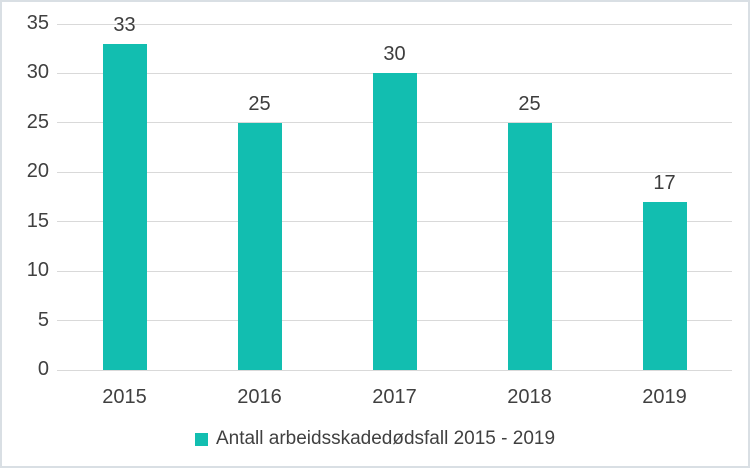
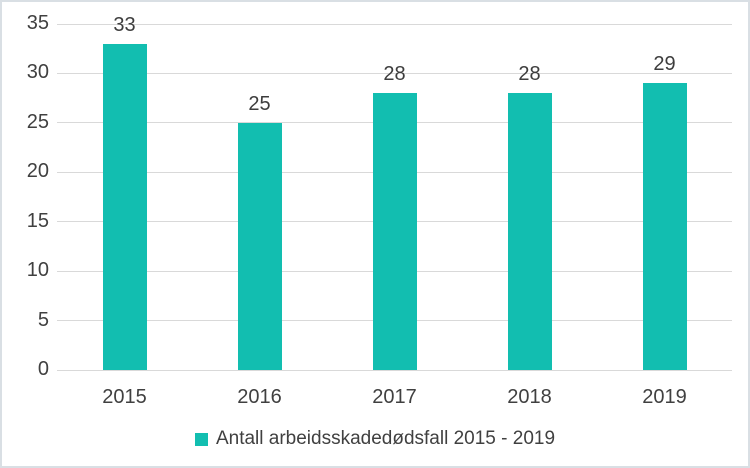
2017: 30 -> 28
2018: 25 -> 28
2019: 17 -> 29
